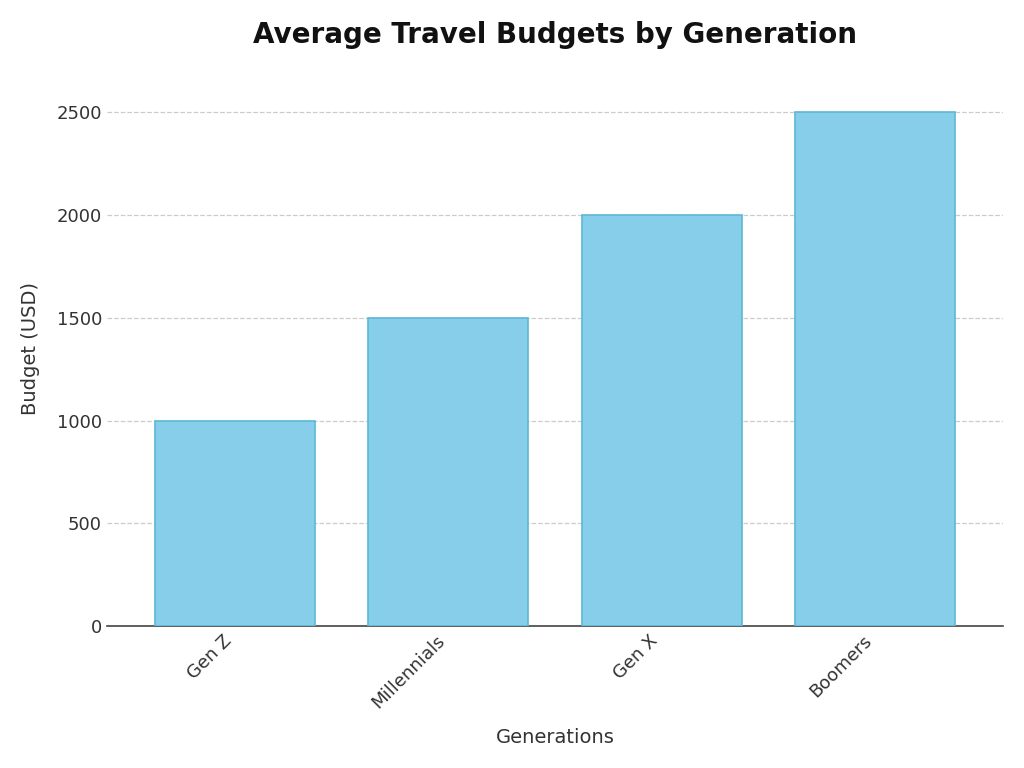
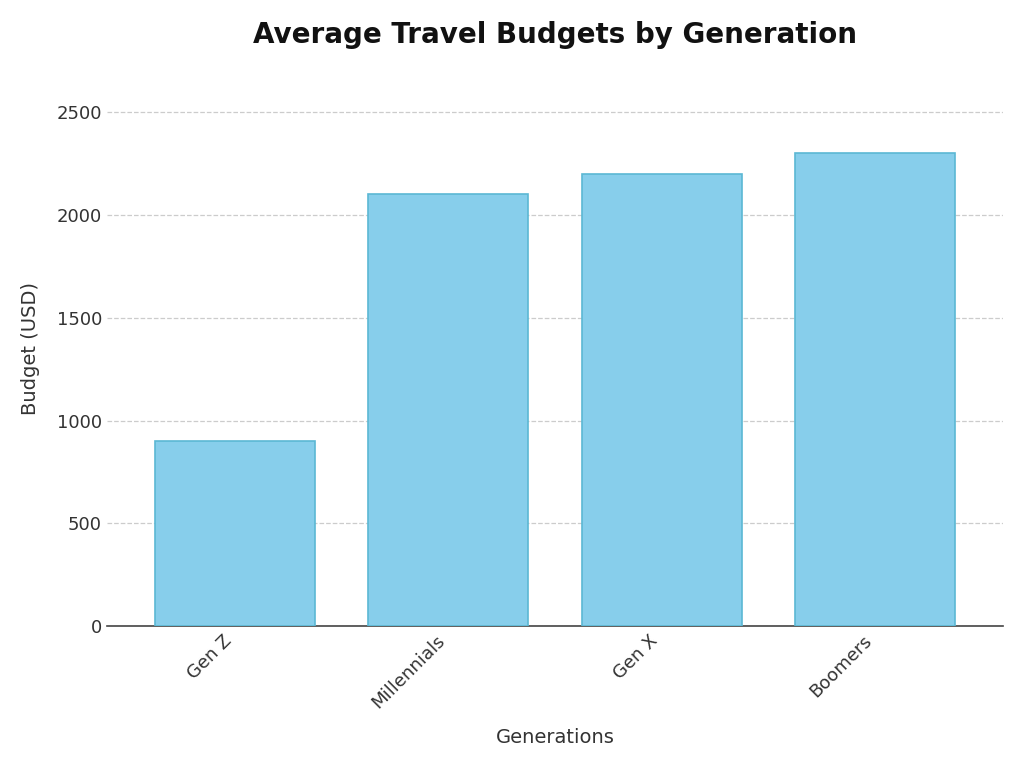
Gen Z: 1000 -> 900
Millennials: 1500 -> 2100
Gen X: 2000 -> 2200
Boomers: 2500 -> 2300
